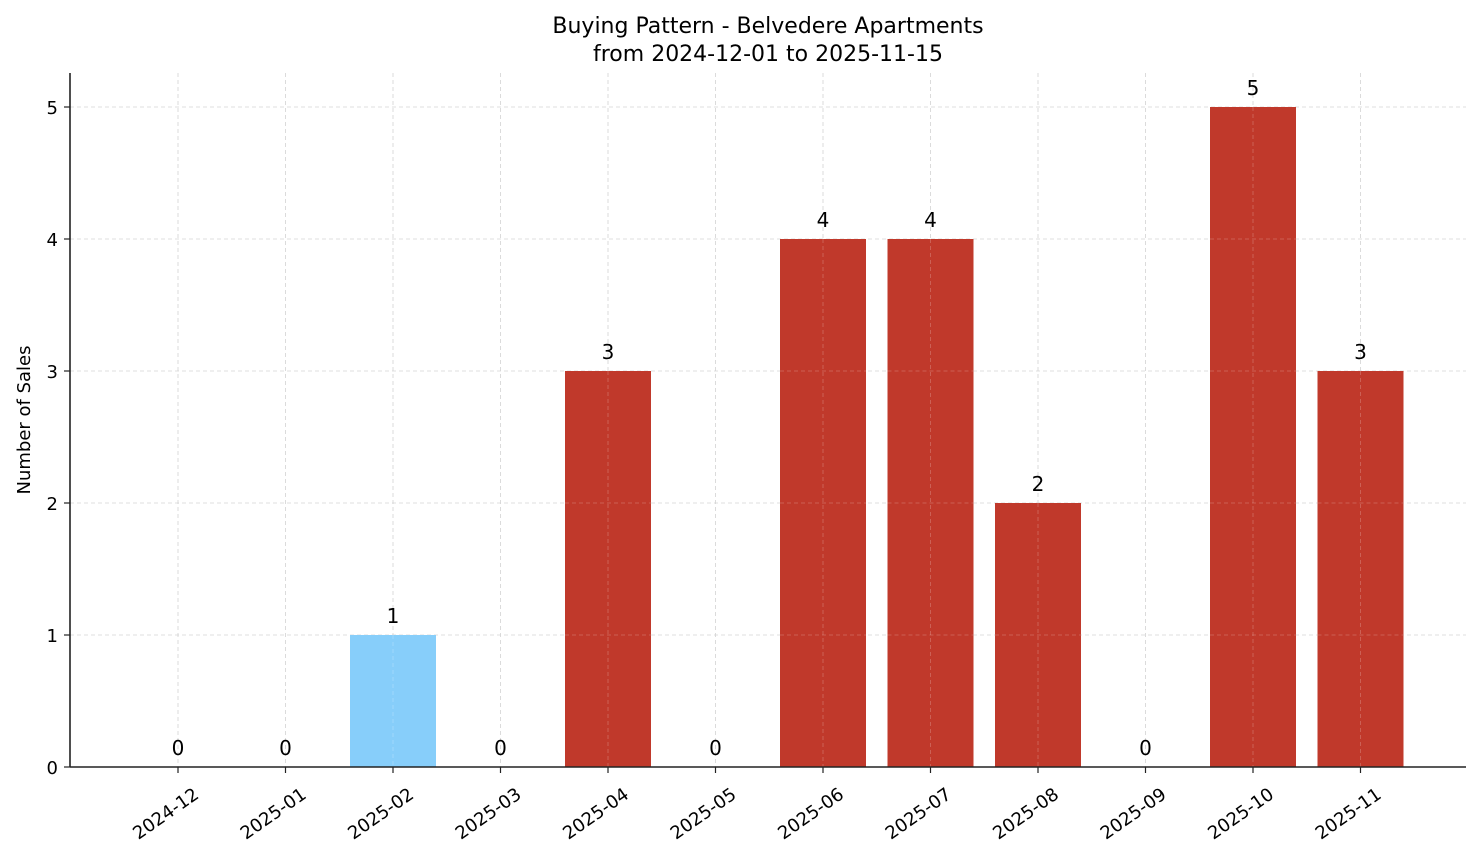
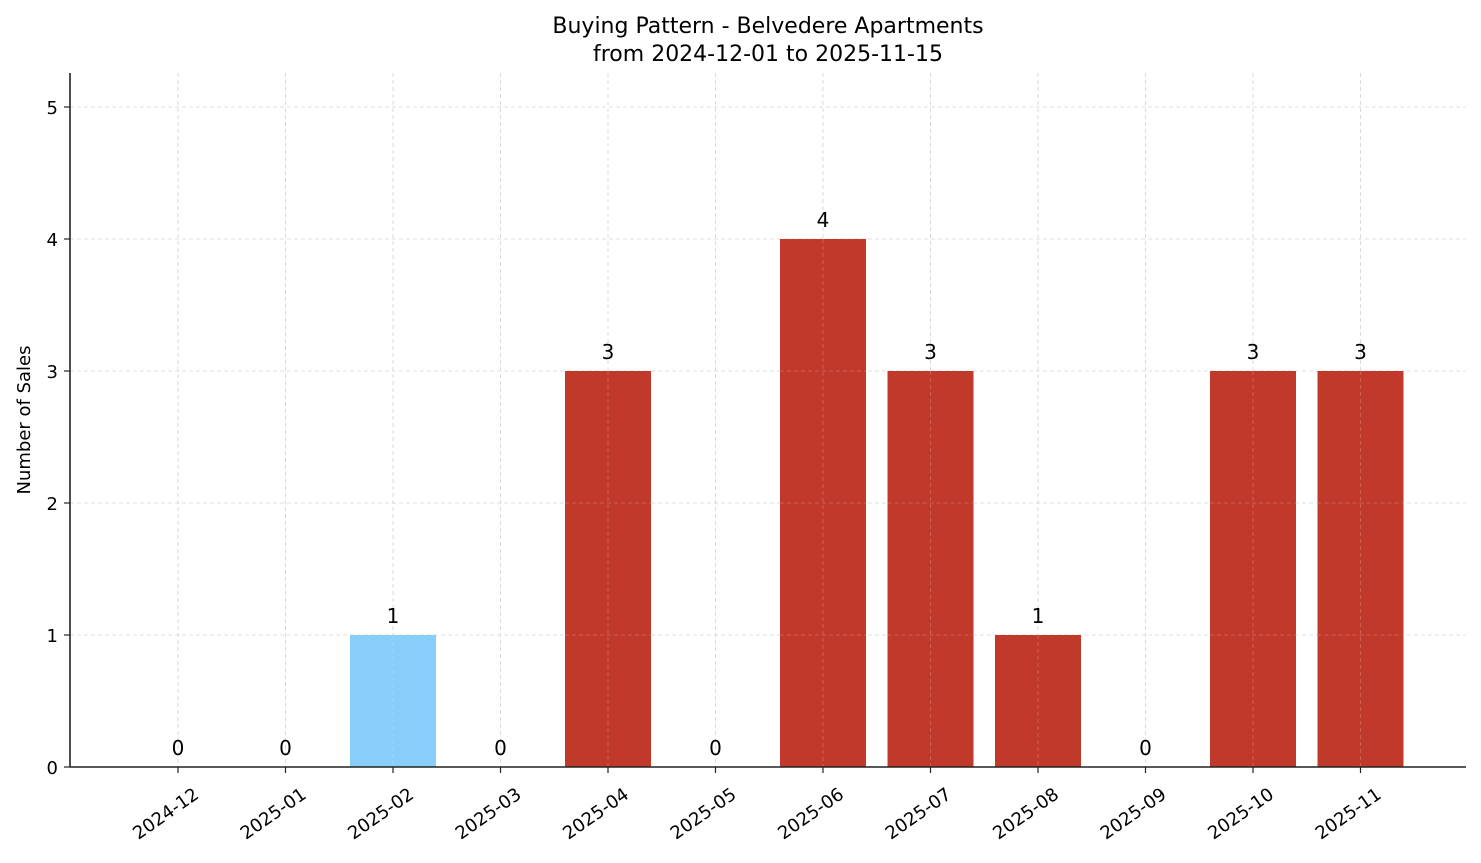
2025-07: 4 -> 3
2025-08: 2 -> 1
2025-10: 5 -> 3
